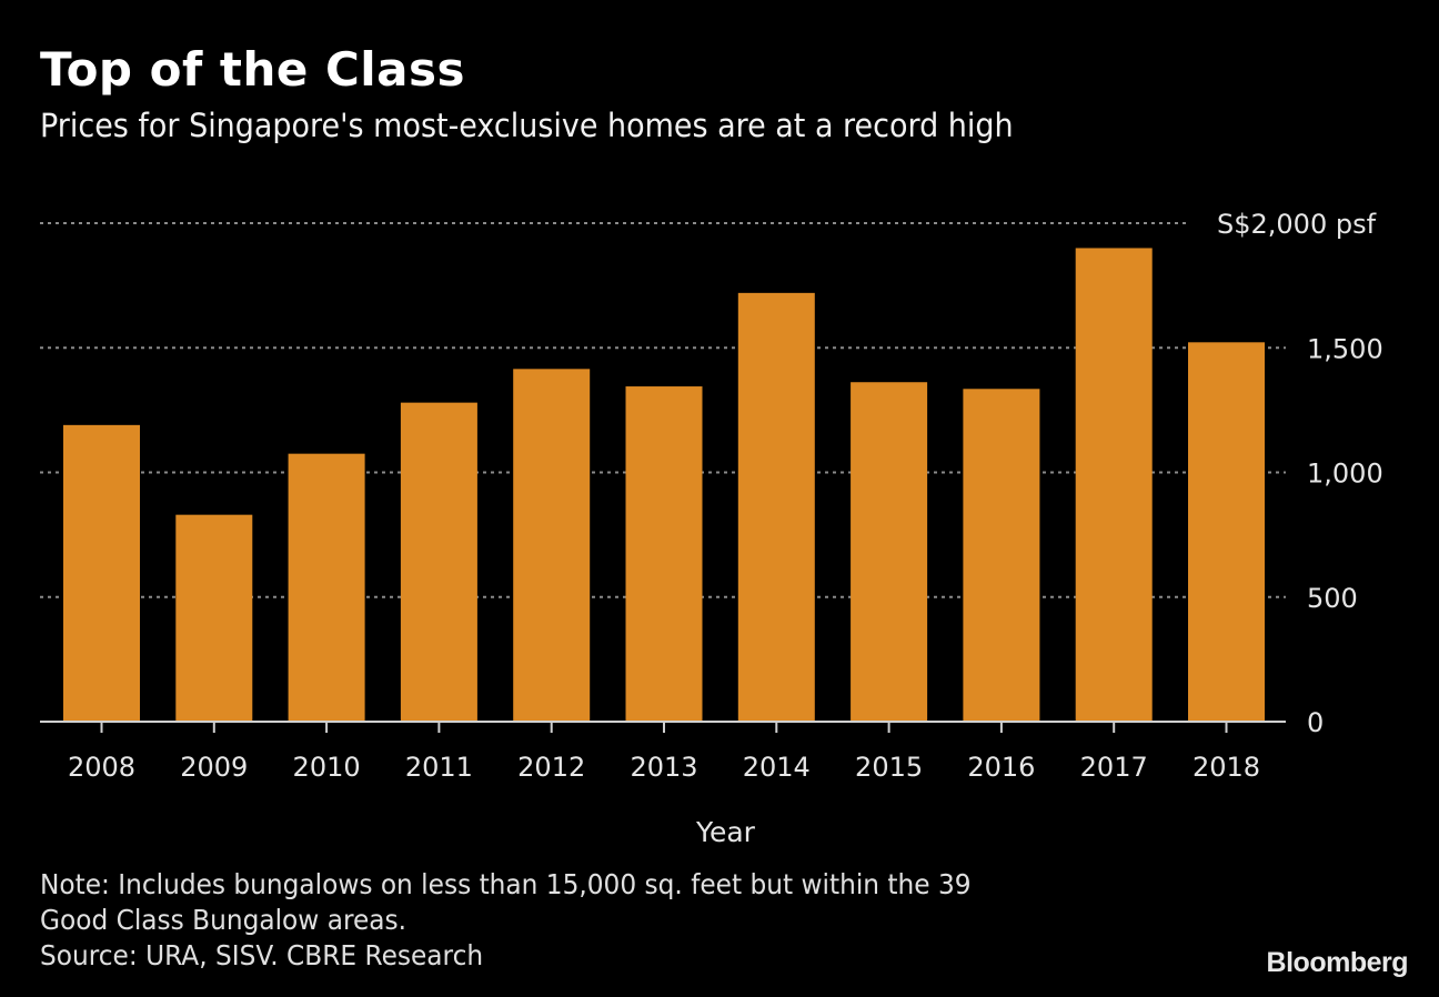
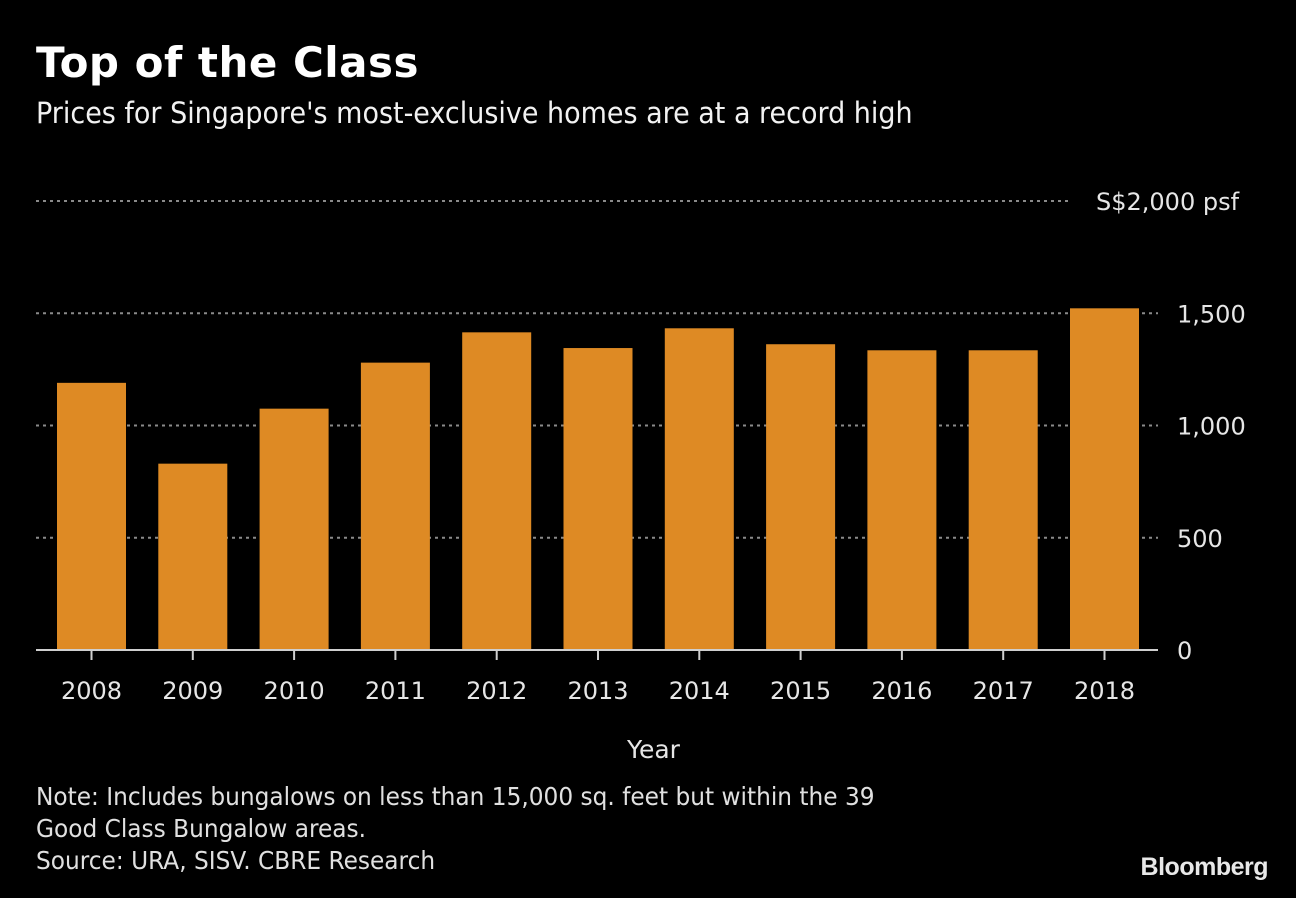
2014: 1720 -> 1430
2017: 1900 -> 1340
